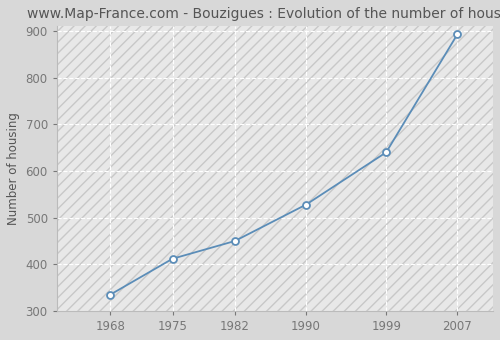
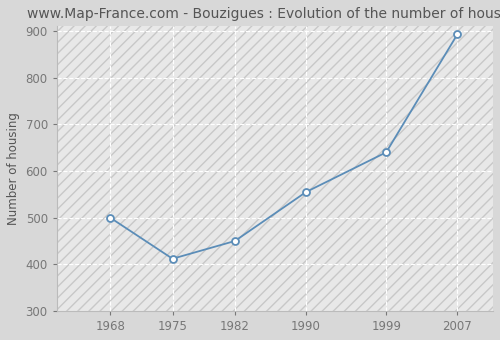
1968: 335 -> 500
1990: 528 -> 555
